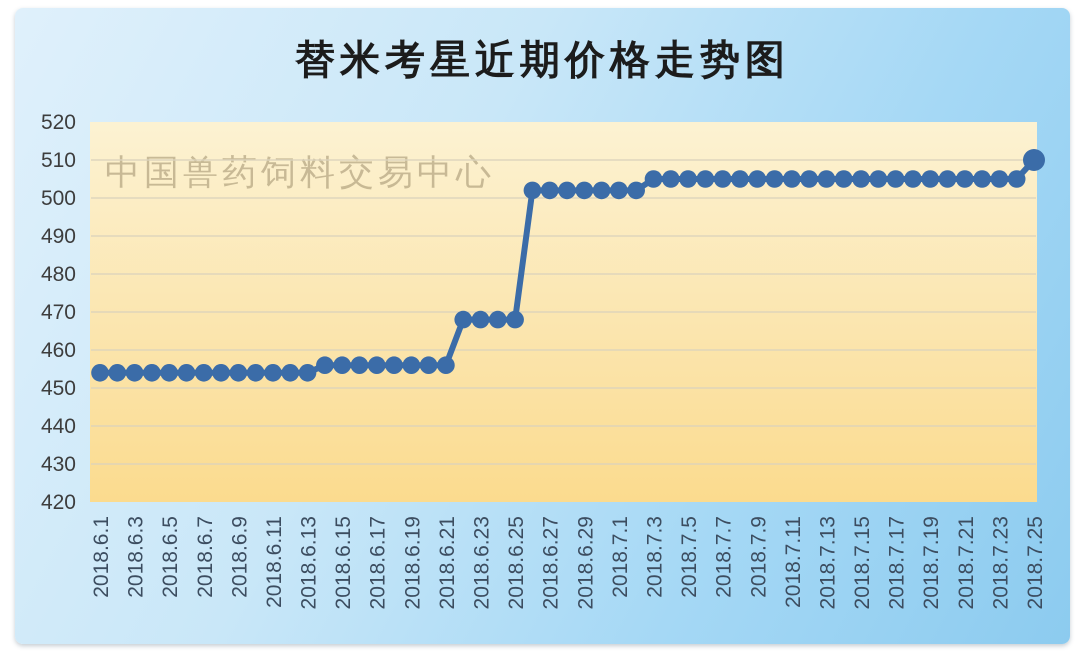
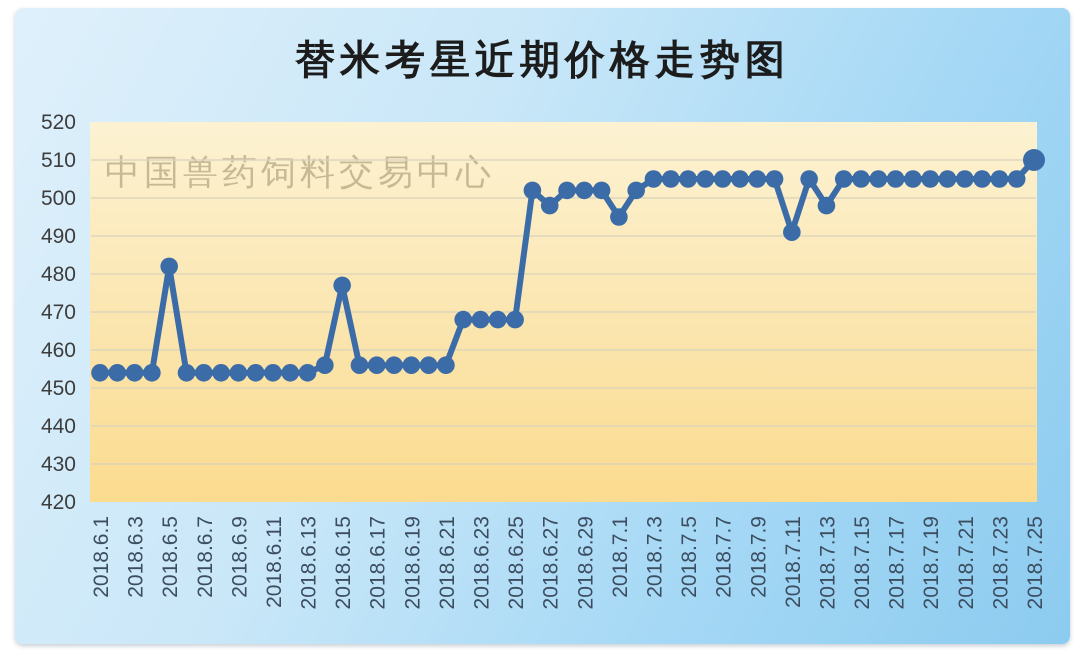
2018.6.5: 454 -> 482
2018.6.15: 456 -> 477
2018.6.27: 502 -> 498
2018.7.1: 502 -> 495
2018.7.11: 505 -> 491
2018.7.13: 505 -> 498
